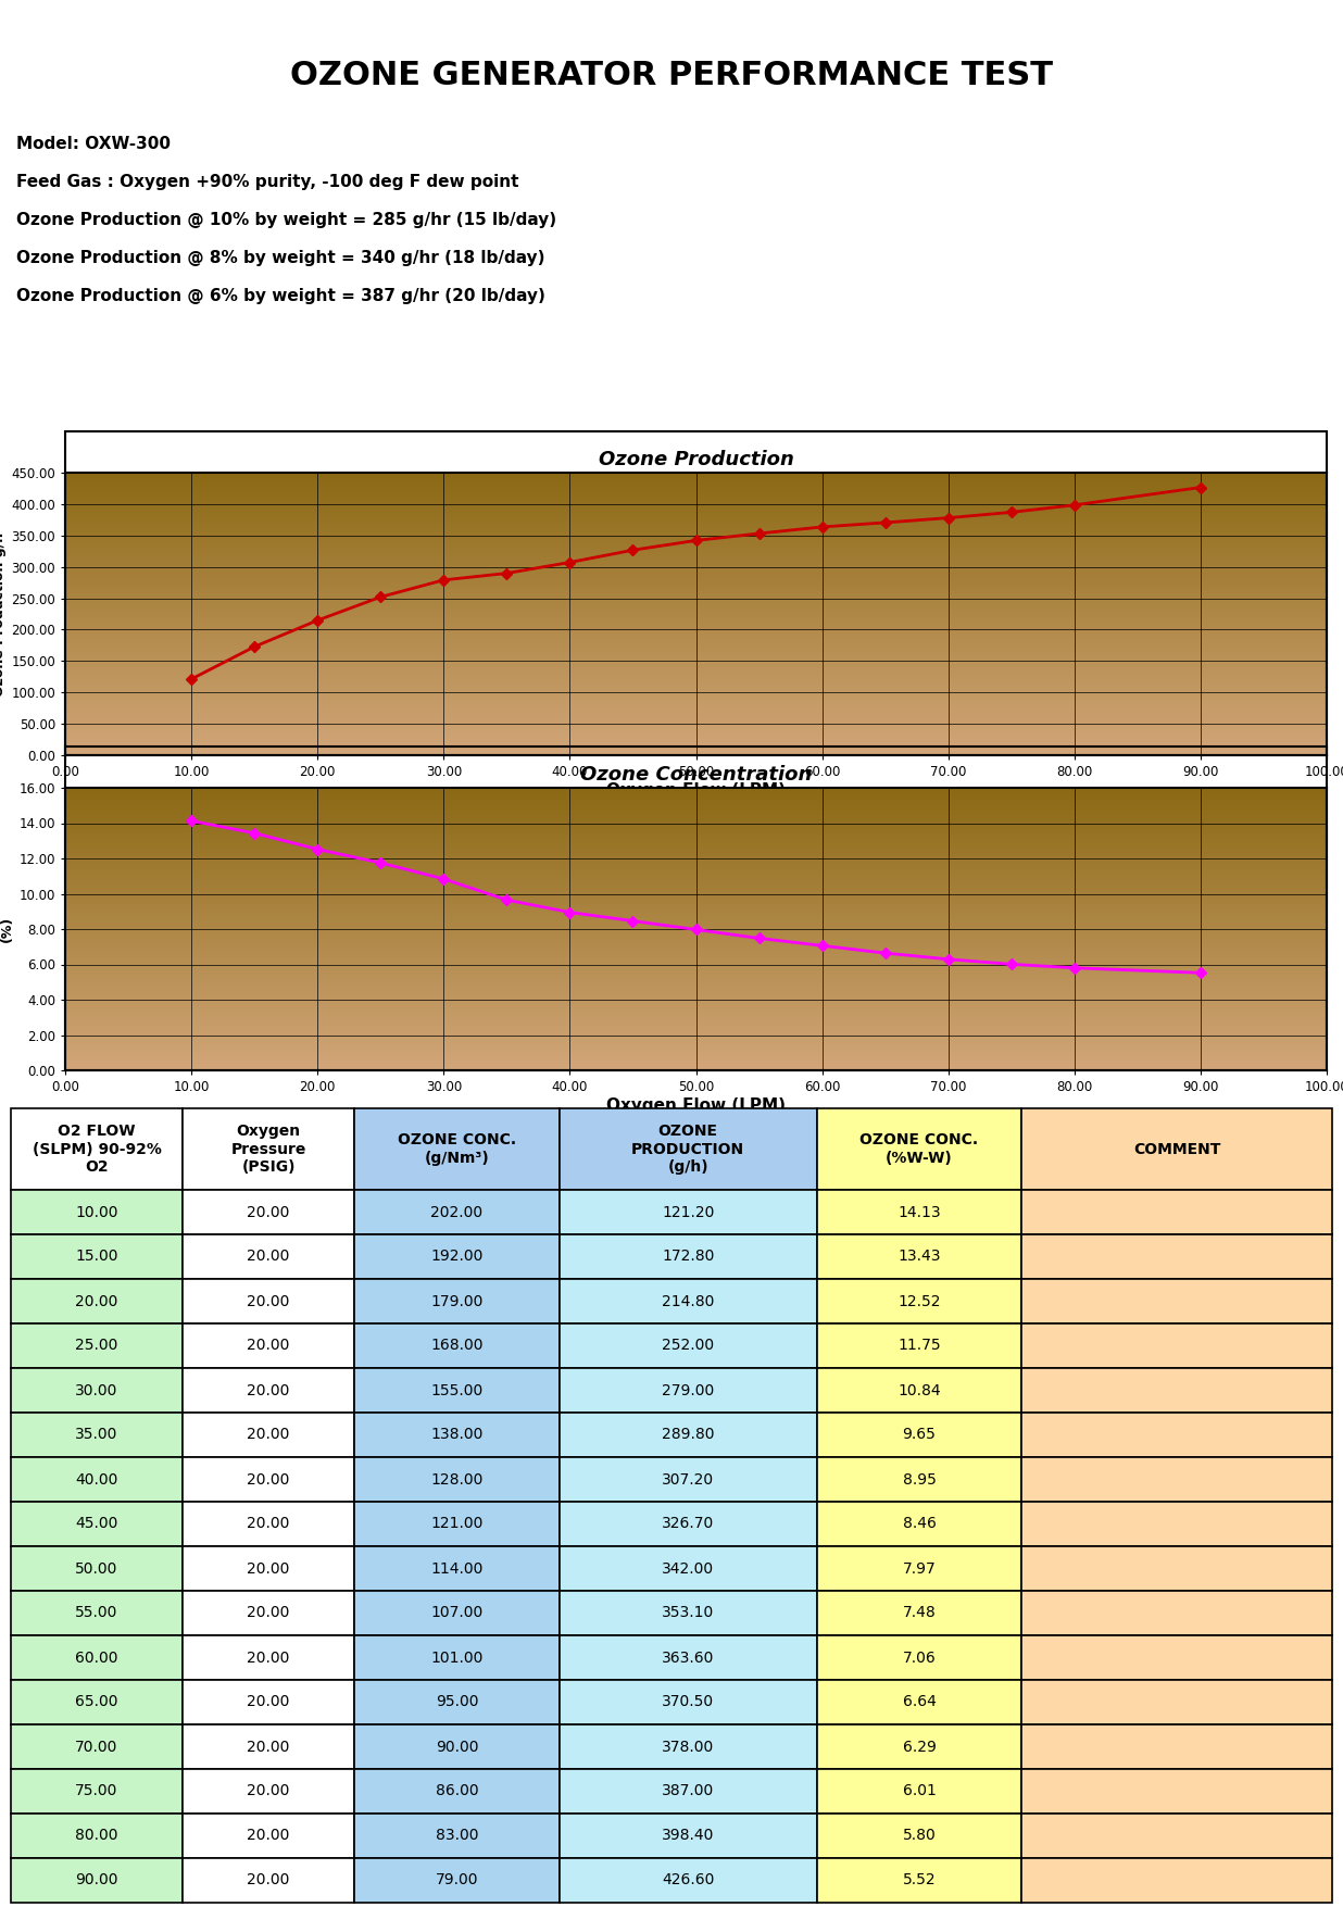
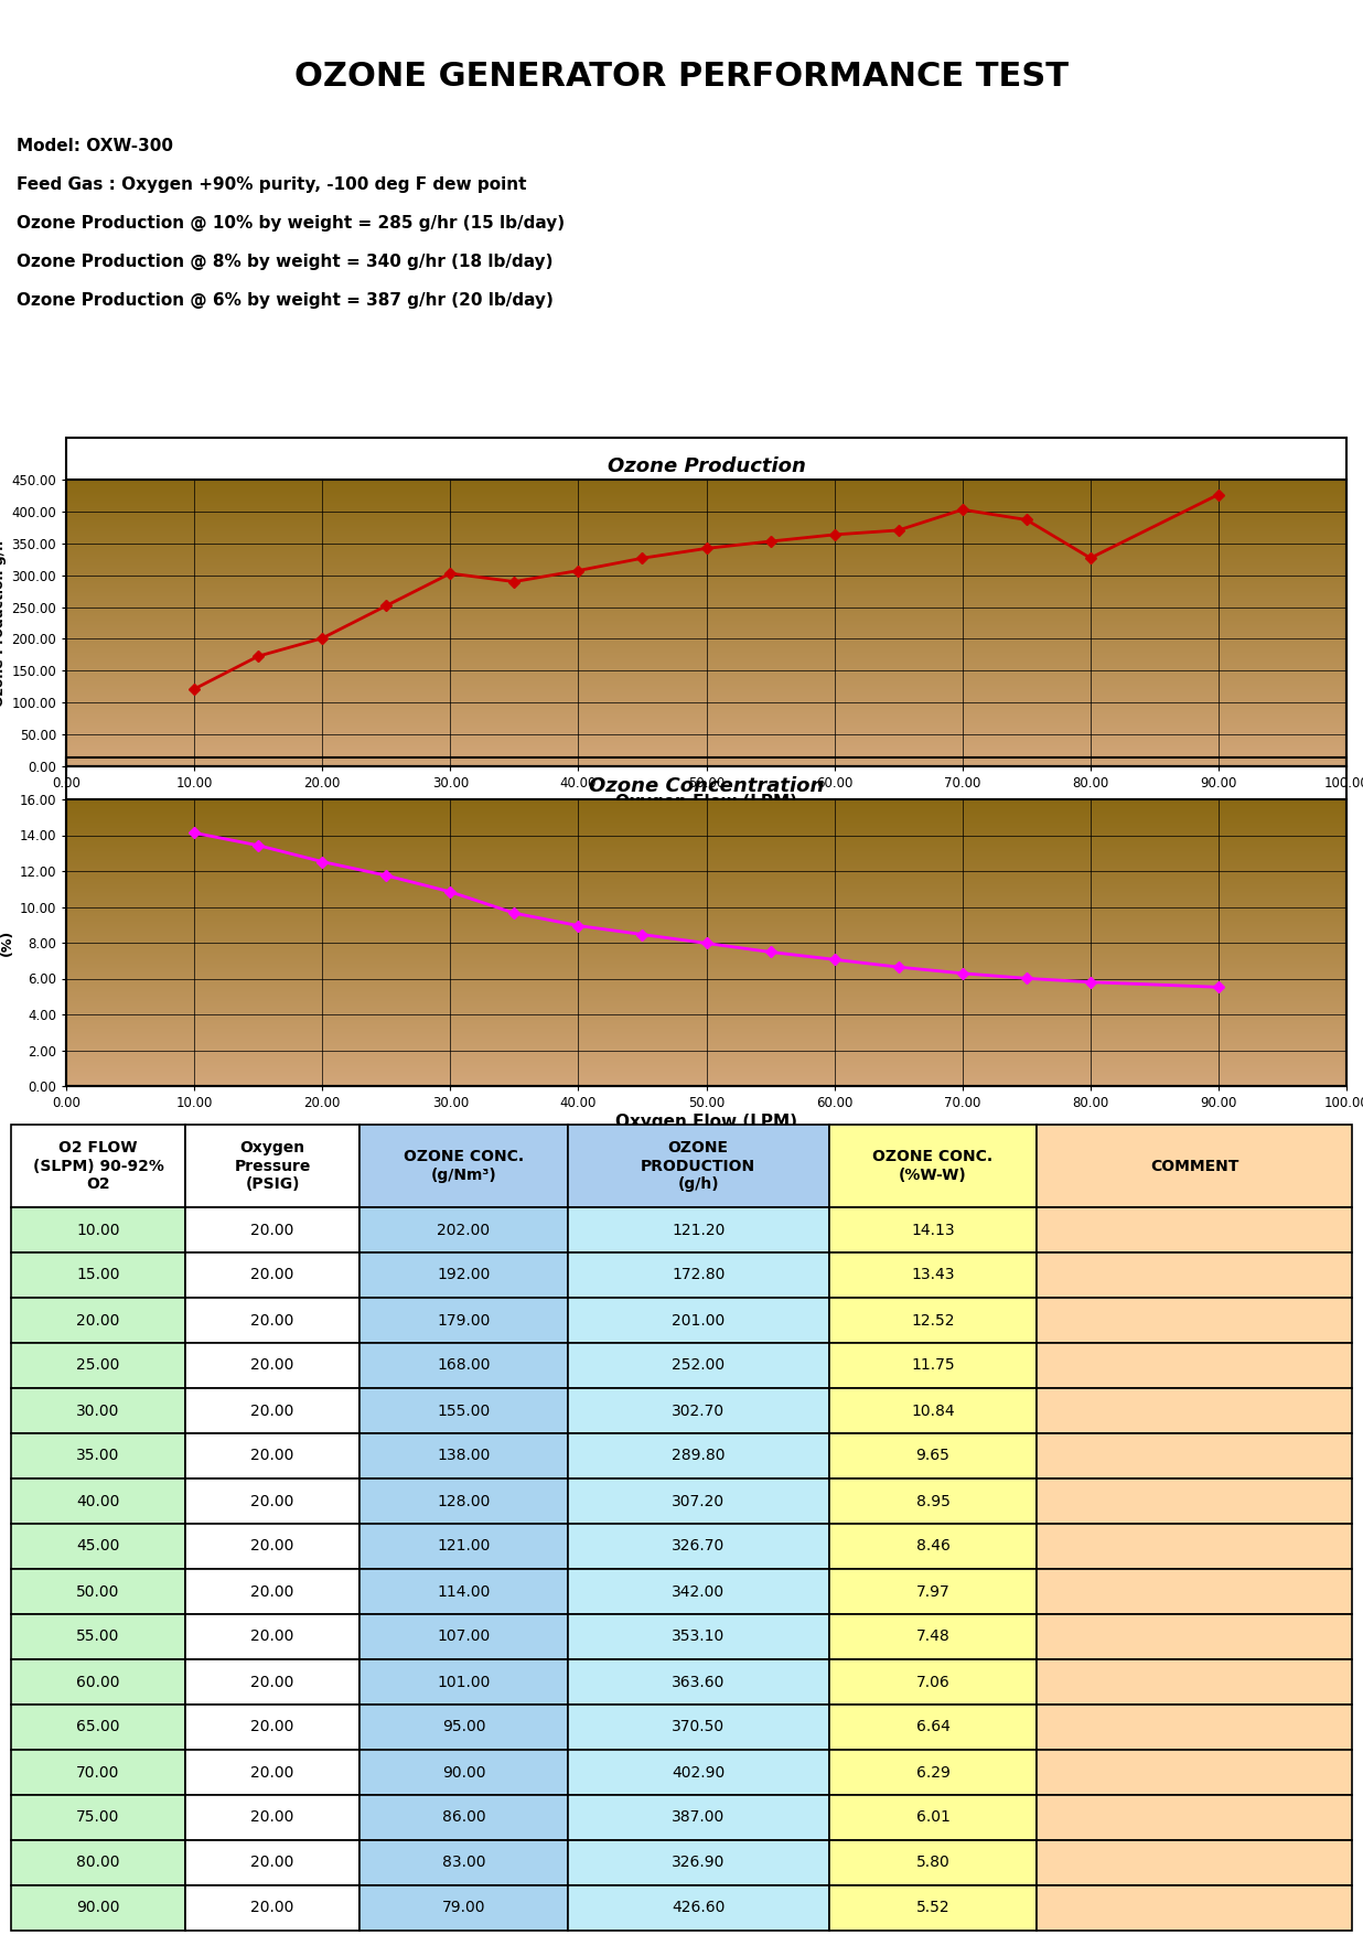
Ozone Production/20.00: 214.80 -> 201.00
Ozone Production/30.00: 279.00 -> 302.70
Ozone Production/70.00: 378.00 -> 402.90
Ozone Production/80.00: 398.40 -> 326.90
